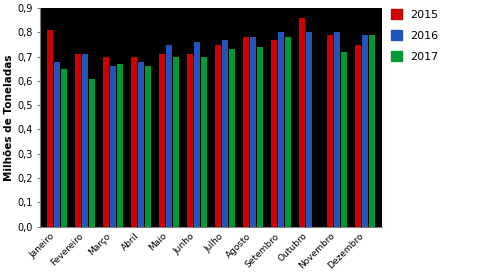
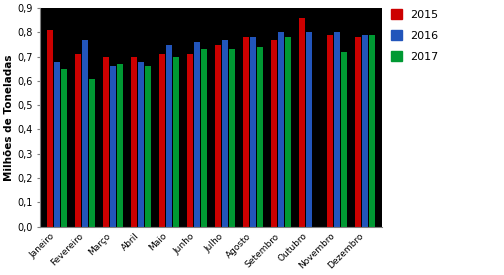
2016/Fevereiro: 0,71 -> 0,77
2017/Junho: 0,70 -> 0,73
2015/Dezembro: 0,75 -> 0,78
